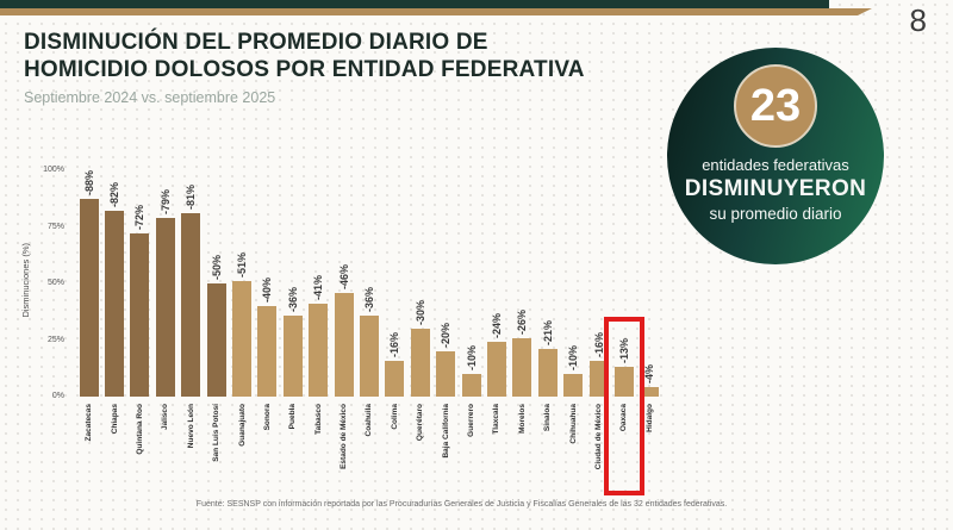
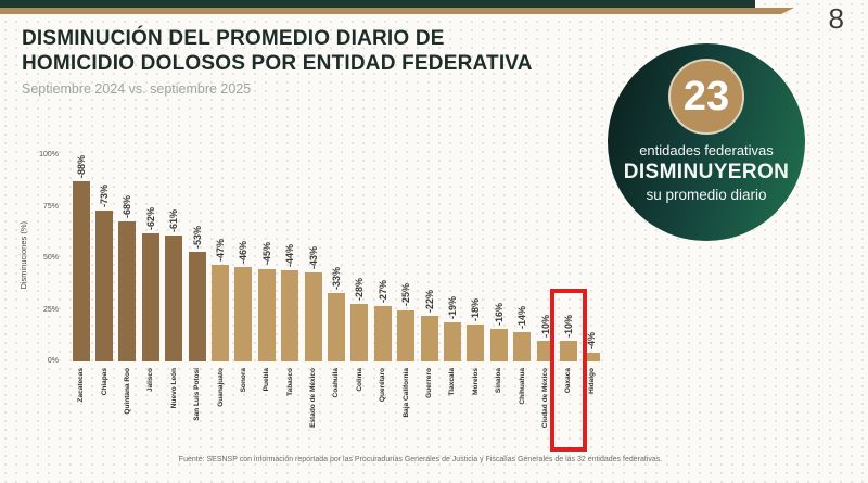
Chiapas: -82% -> -73%
Quintana Roo: -72% -> -68%
Jalisco: -79% -> -62%
Nuevo León: -81% -> -61%
San Luis Potosí: -50% -> -53%
Guanajuato: -51% -> -47%
Sonora: -40% -> -46%
Puebla: -36% -> -45%
Tabasco: -41% -> -44%
Estado de México: -46% -> -43%
Coahuila: -36% -> -33%
Colima: -16% -> -28%
Querétaro: -30% -> -27%
Baja California: -20% -> -25%
Guerrero: -10% -> -22%
Tlaxcala: -24% -> -19%
Morelos: -26% -> -18%
Sinaloa: -21% -> -16%
Chihuahua: -10% -> -14%
Ciudad de México: -16% -> -10%
Oaxaca: -13% -> -10%
